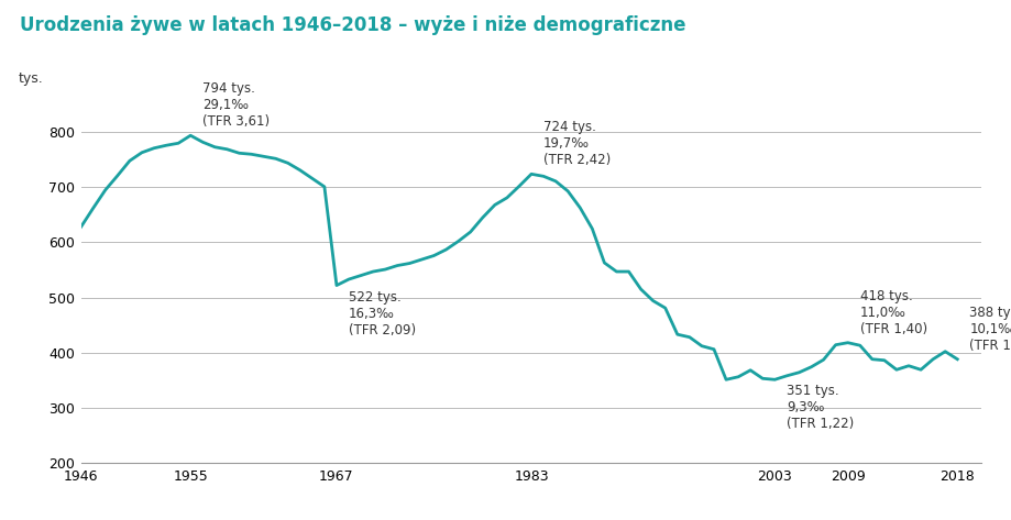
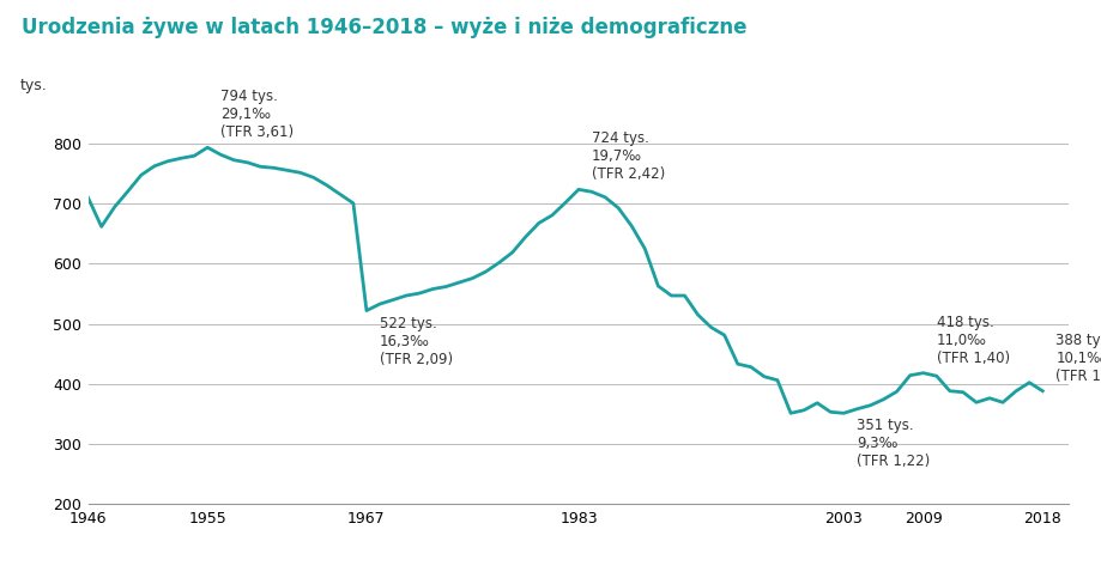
1946: 628 -> 710
